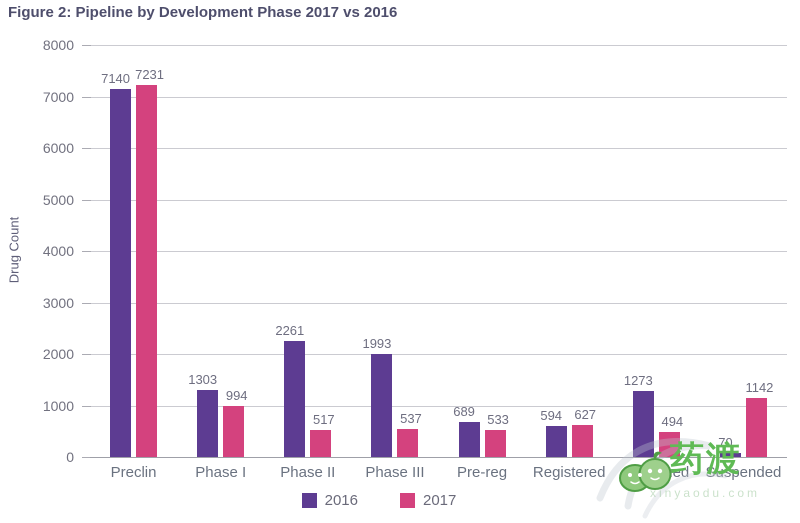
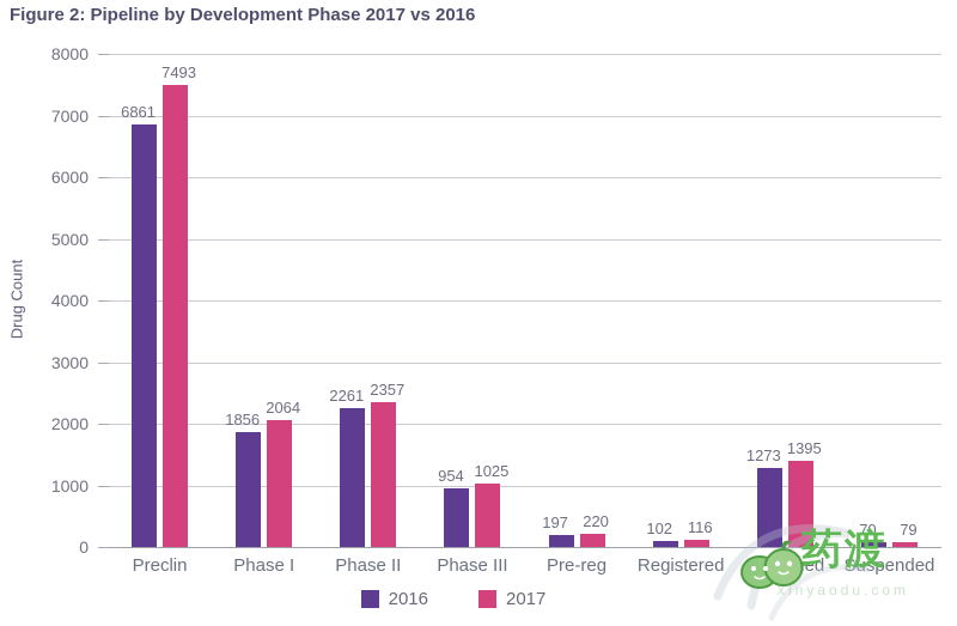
2016/Preclin: 7140 -> 6861
2017/Preclin: 7231 -> 7493
2016/Phase I: 1303 -> 1856
2017/Phase I: 994 -> 2064
2017/Phase II: 517 -> 2357
2016/Phase III: 1993 -> 954
2017/Phase III: 537 -> 1025
2016/Pre-reg: 689 -> 197
2017/Pre-reg: 533 -> 220
2016/Registered: 594 -> 102
2017/Registered: 627 -> 116
2017/Launched: 494 -> 1395
2017/Suspended: 1142 -> 79
